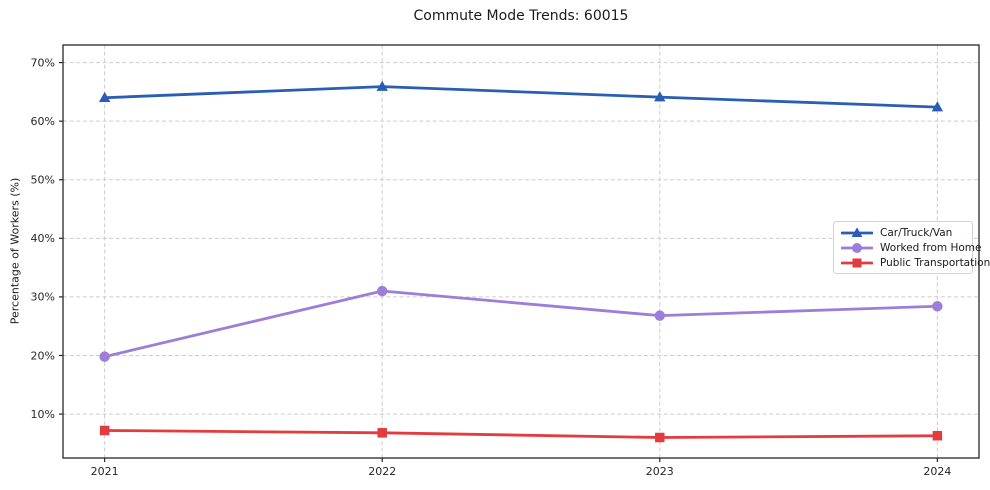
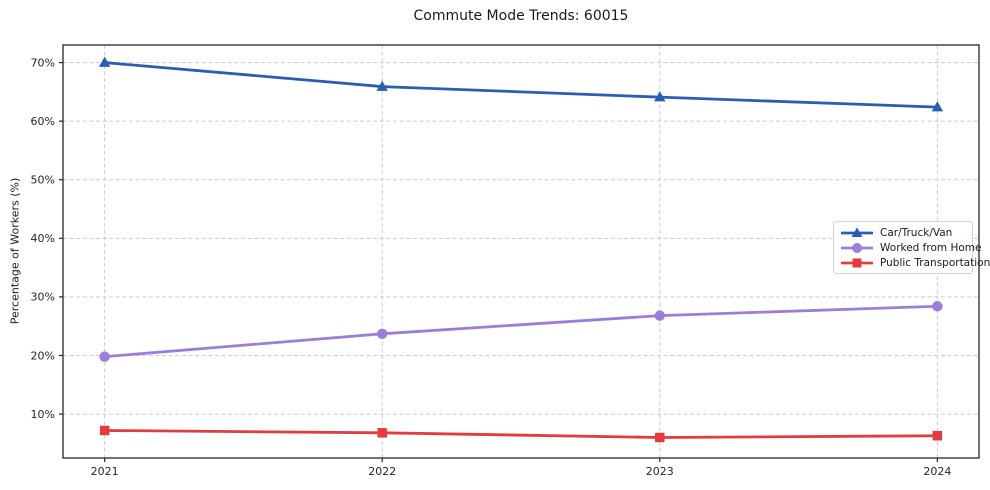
Car/Truck/Van/2021: 64% -> 70%
Worked from Home/2022: 31% -> 24%
